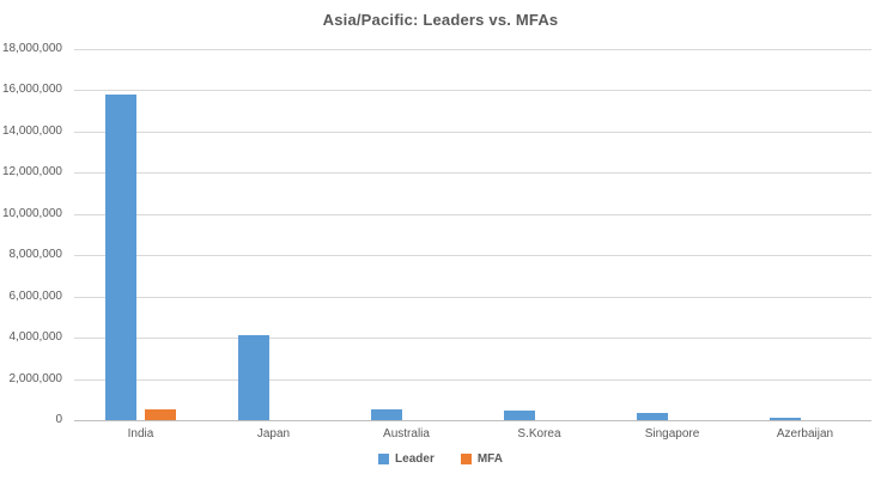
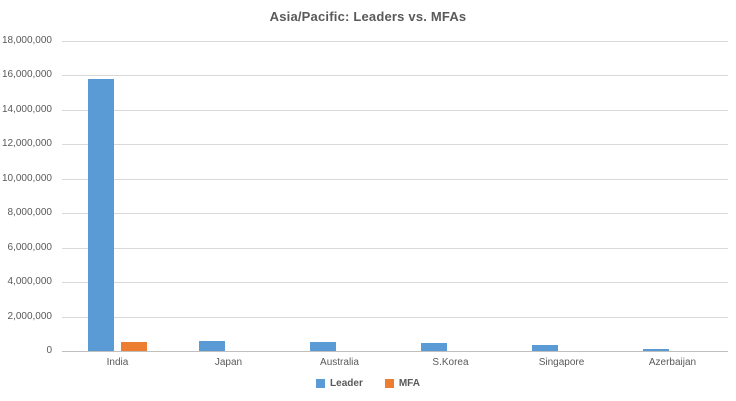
Leader/Japan: 4100000 -> 600000
